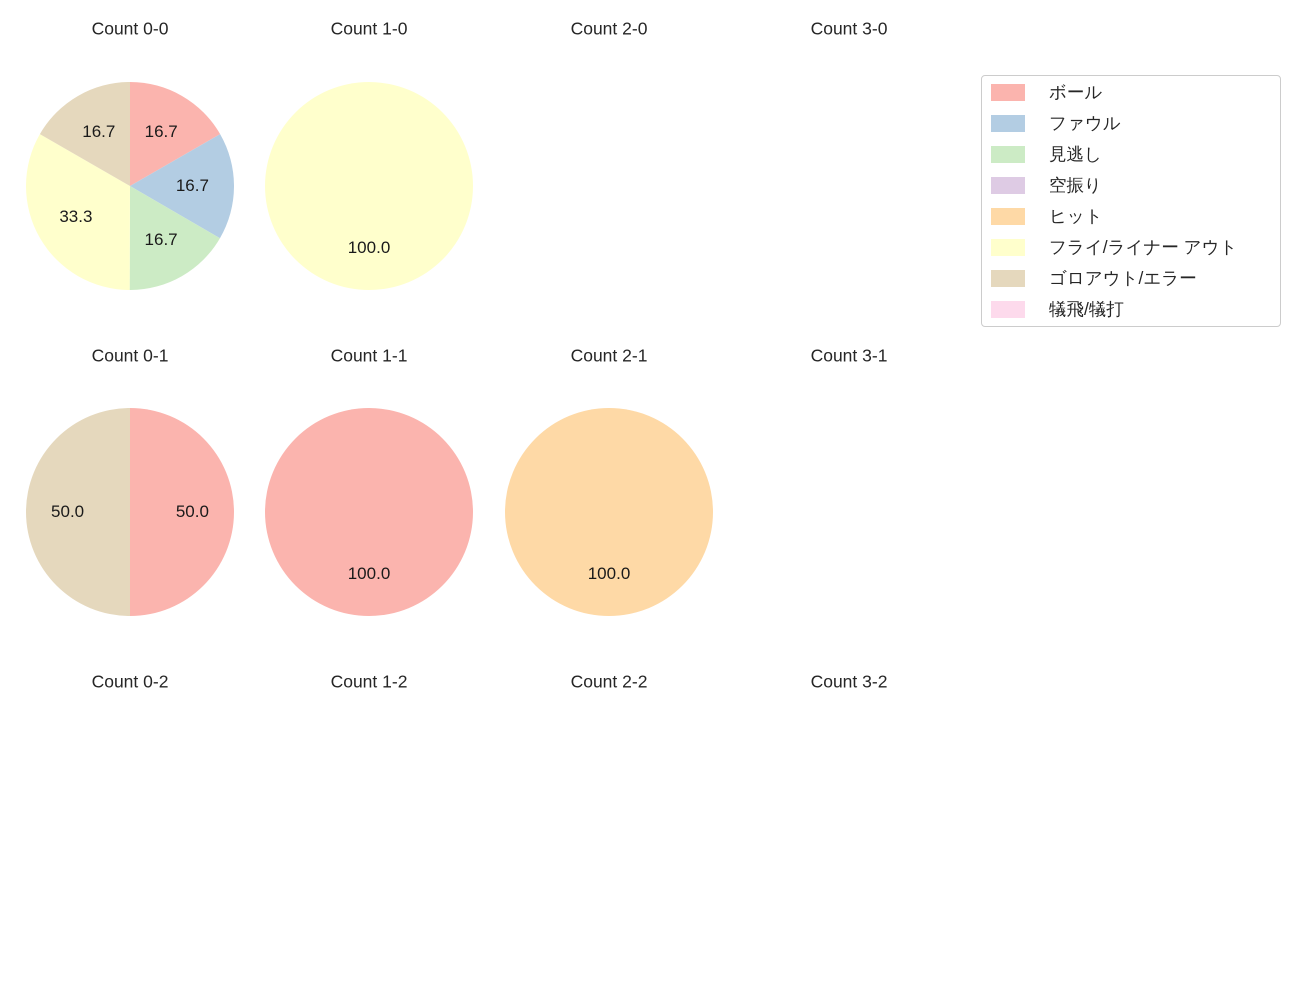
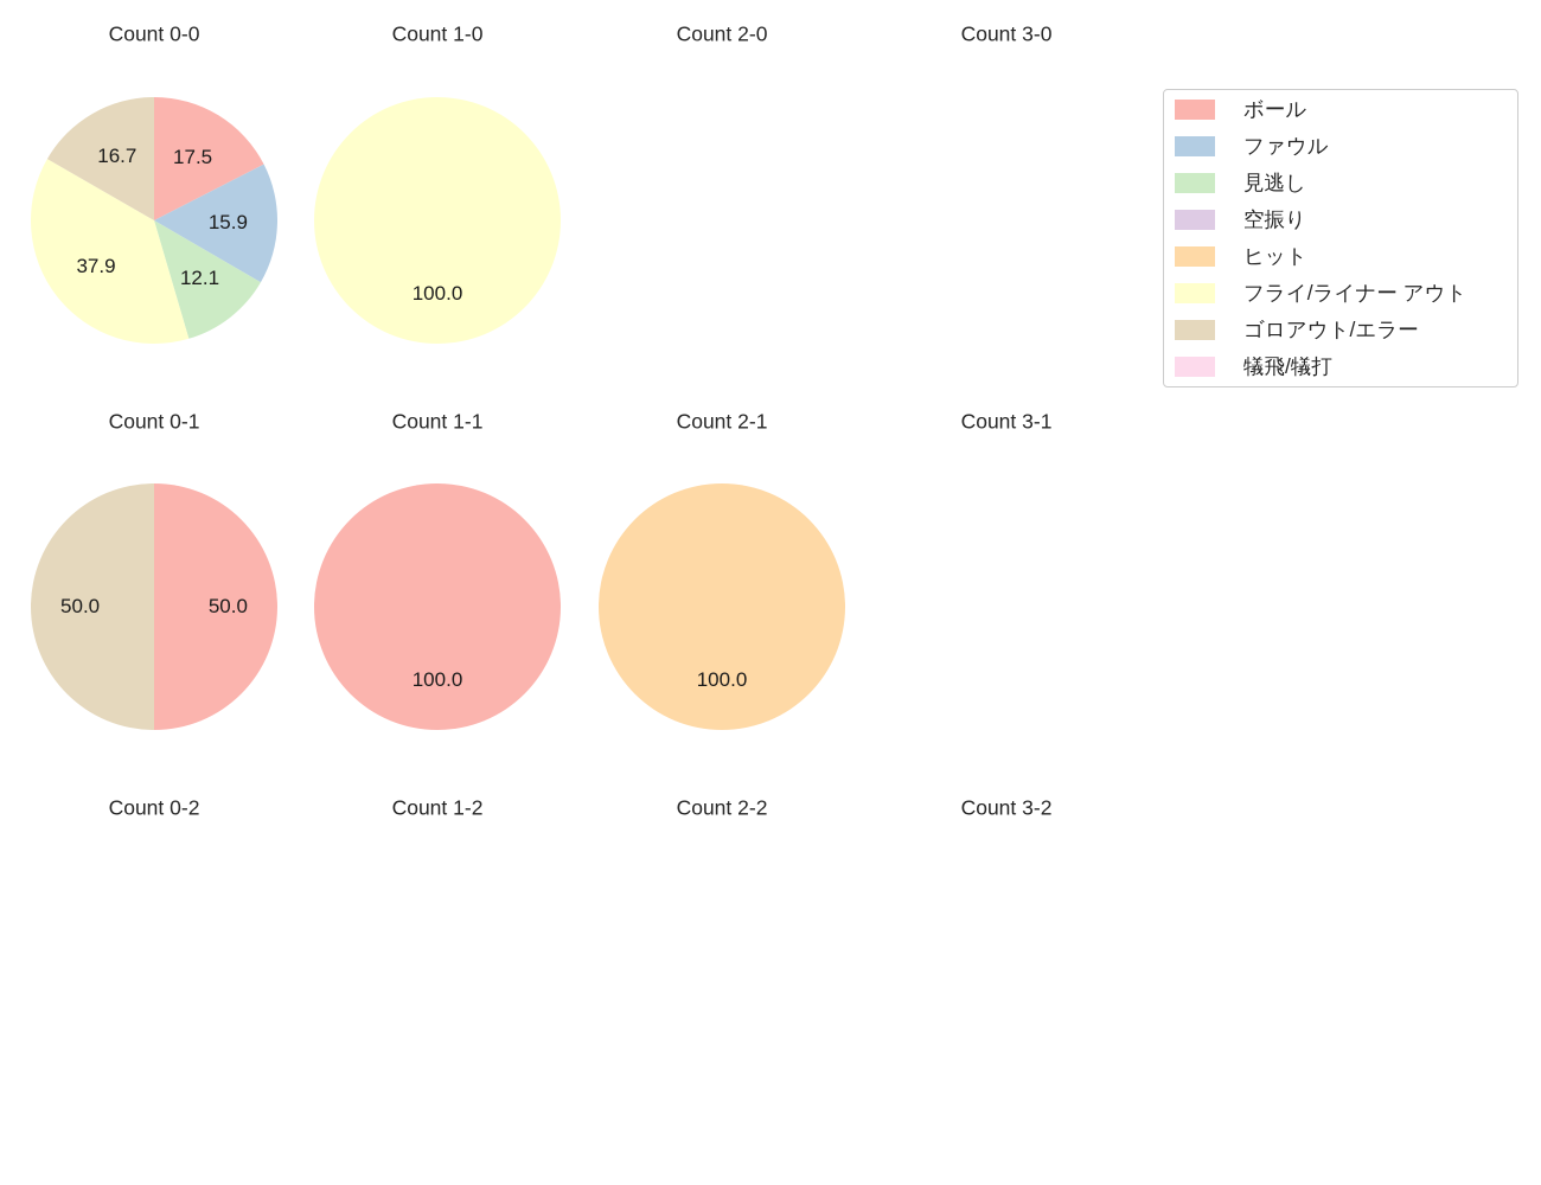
Count 0-0/ボール: 16.7 -> 17.5
Count 0-0/ファウル: 16.7 -> 15.9
Count 0-0/見逃し: 16.7 -> 12.1
Count 0-0/フライ/ライナー アウト: 33.3 -> 37.9
